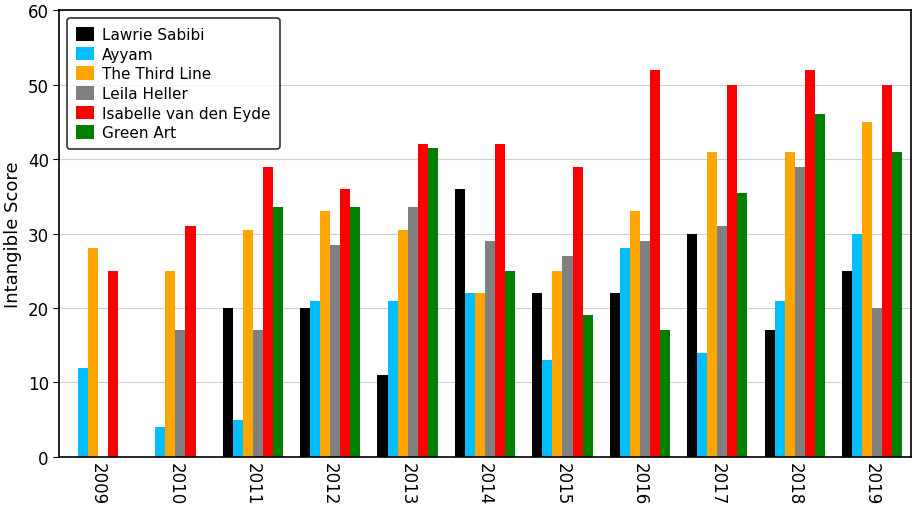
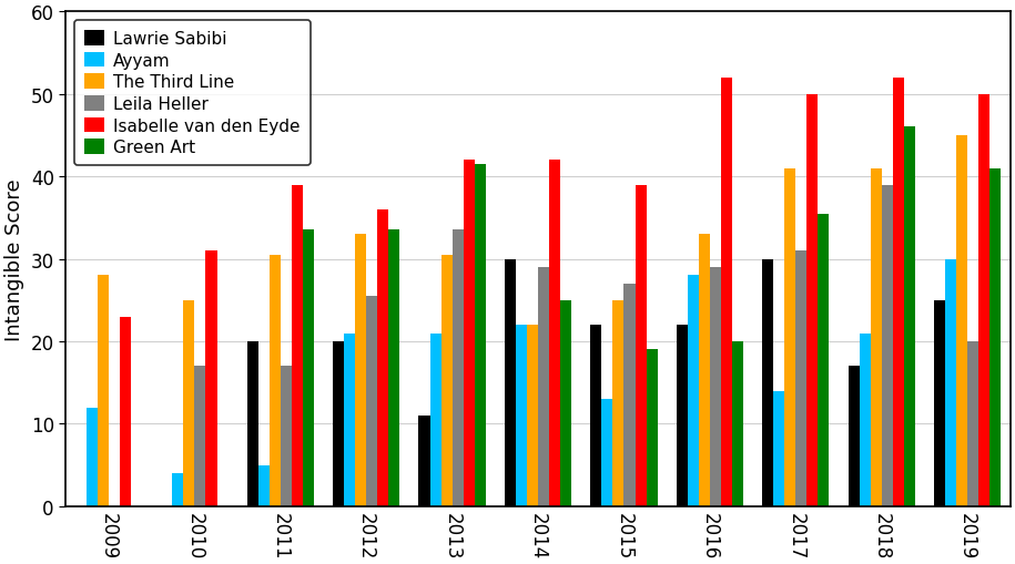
Isabelle van den Eyde/2009: 25 -> 23
Leila Heller/2012: 28.4 -> 25.5
Lawrie Sabibi/2014: 36 -> 30
Green Art/2016: 17.0 -> 20.0
